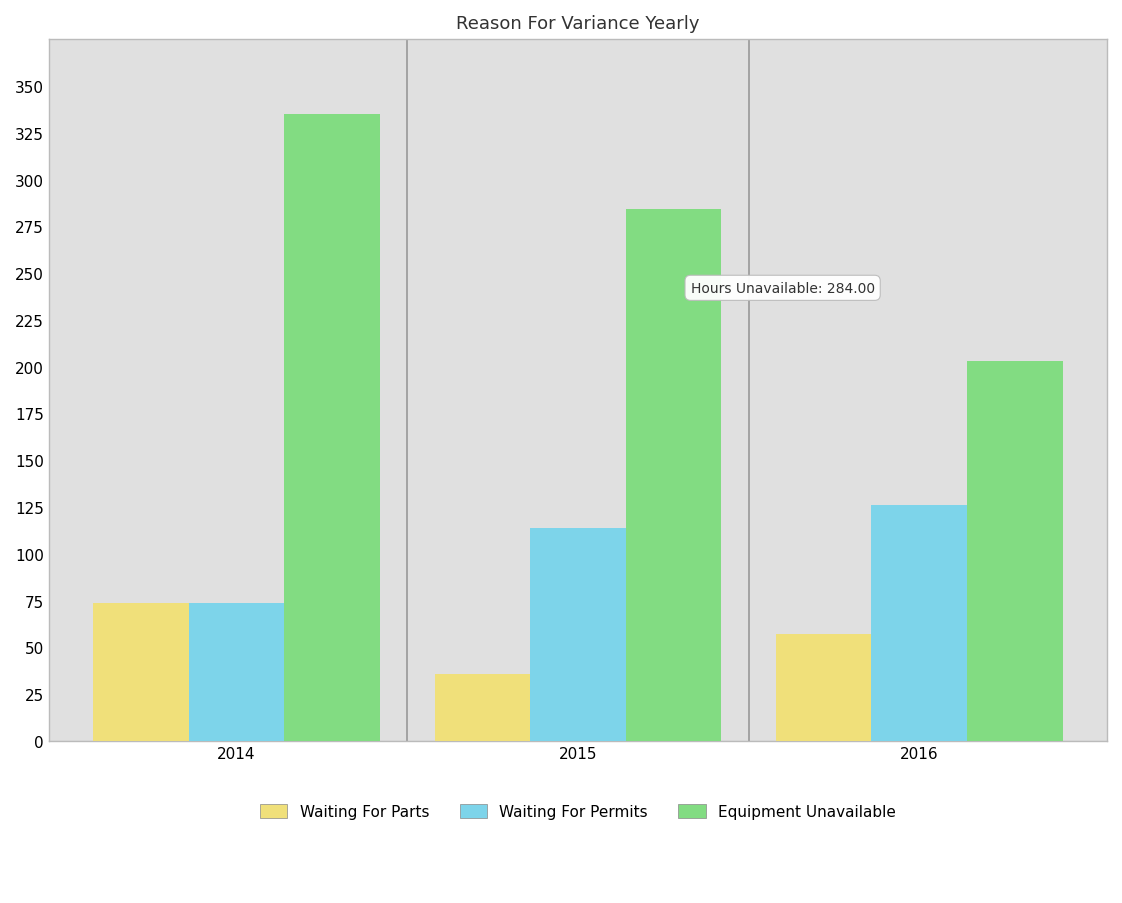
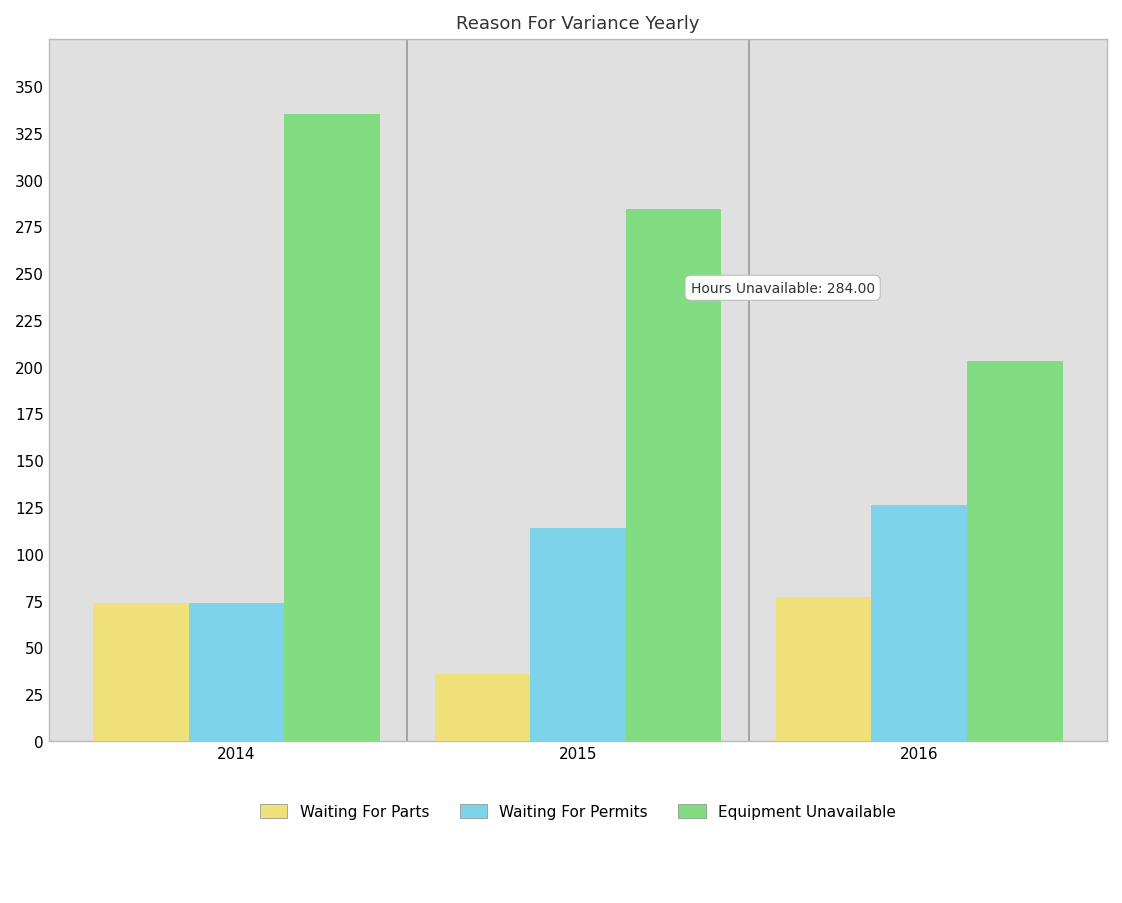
Waiting For Parts/2016: 57 -> 77
